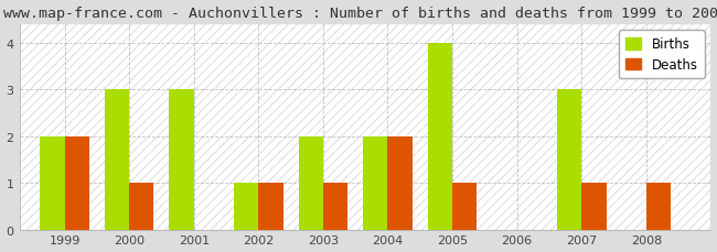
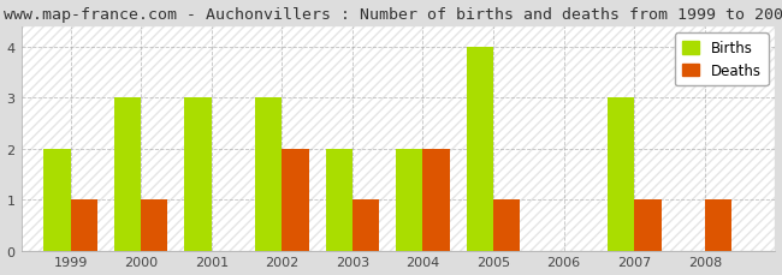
Deaths/1999: 2 -> 1
Births/2002: 1 -> 3
Deaths/2002: 1 -> 2
